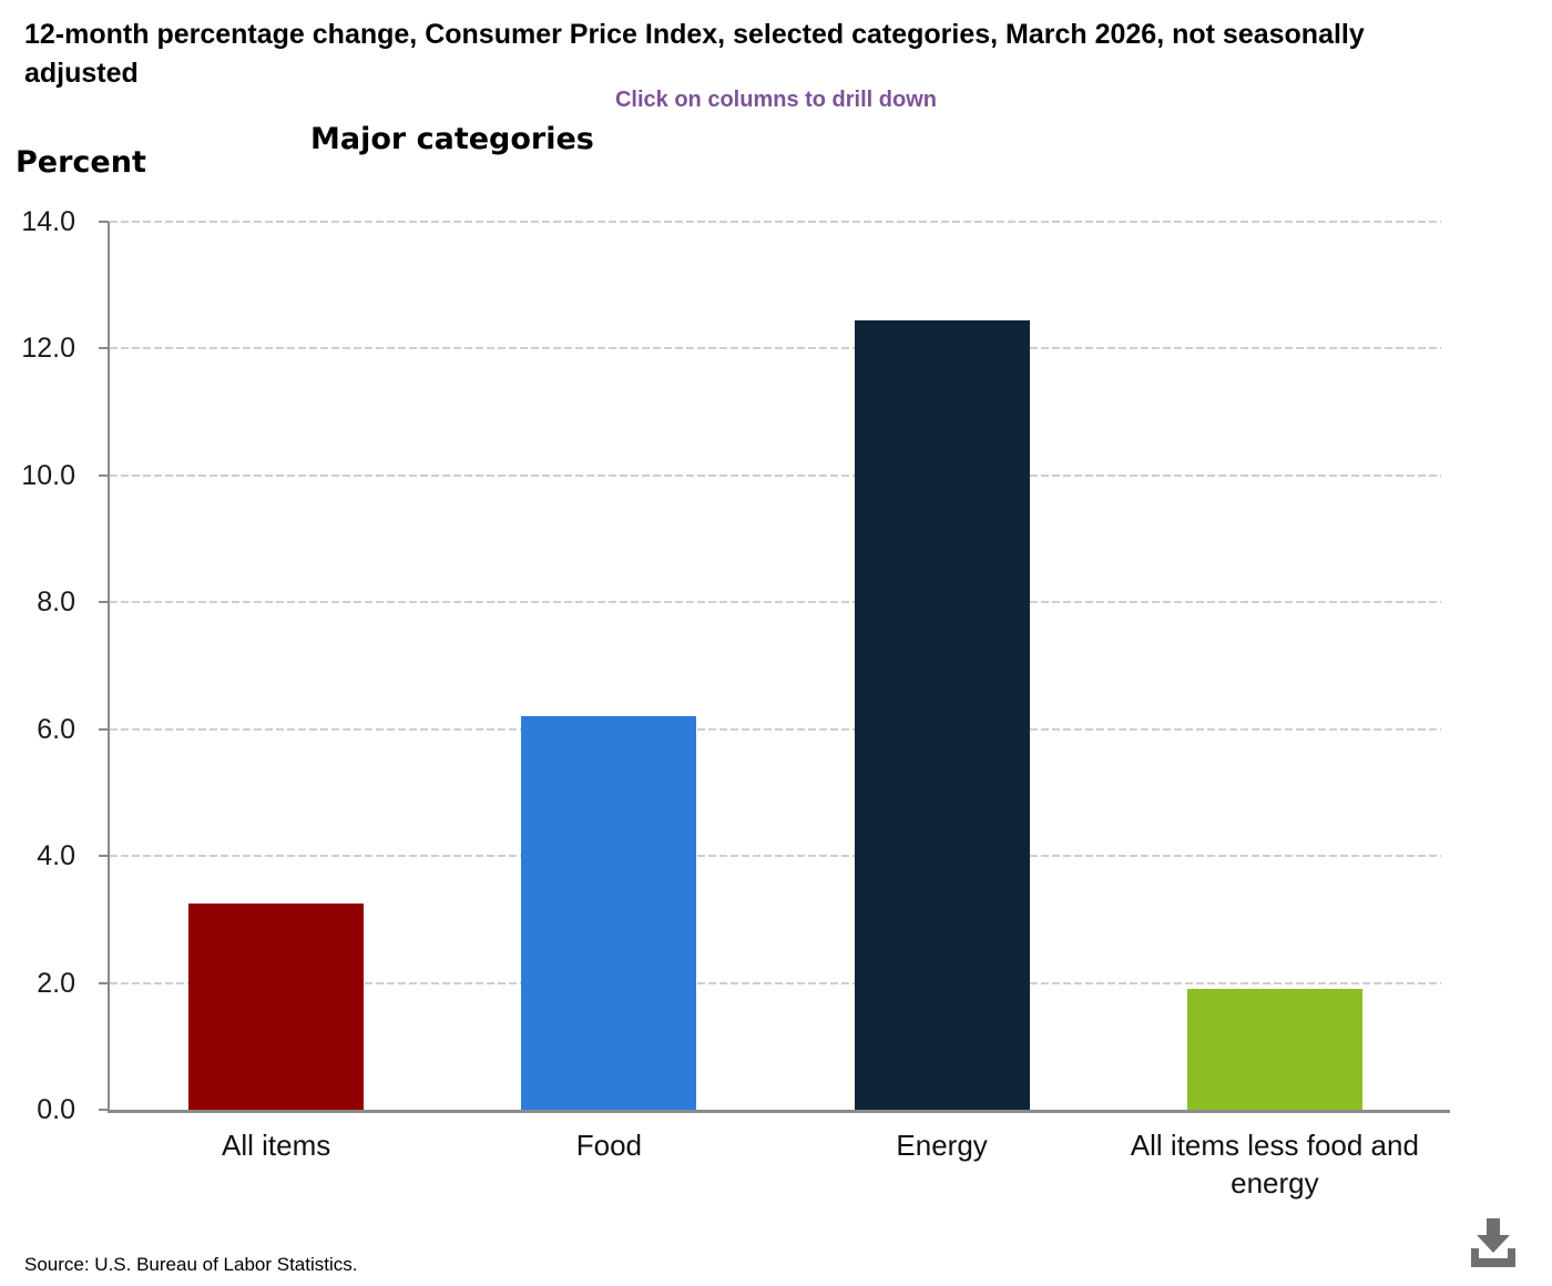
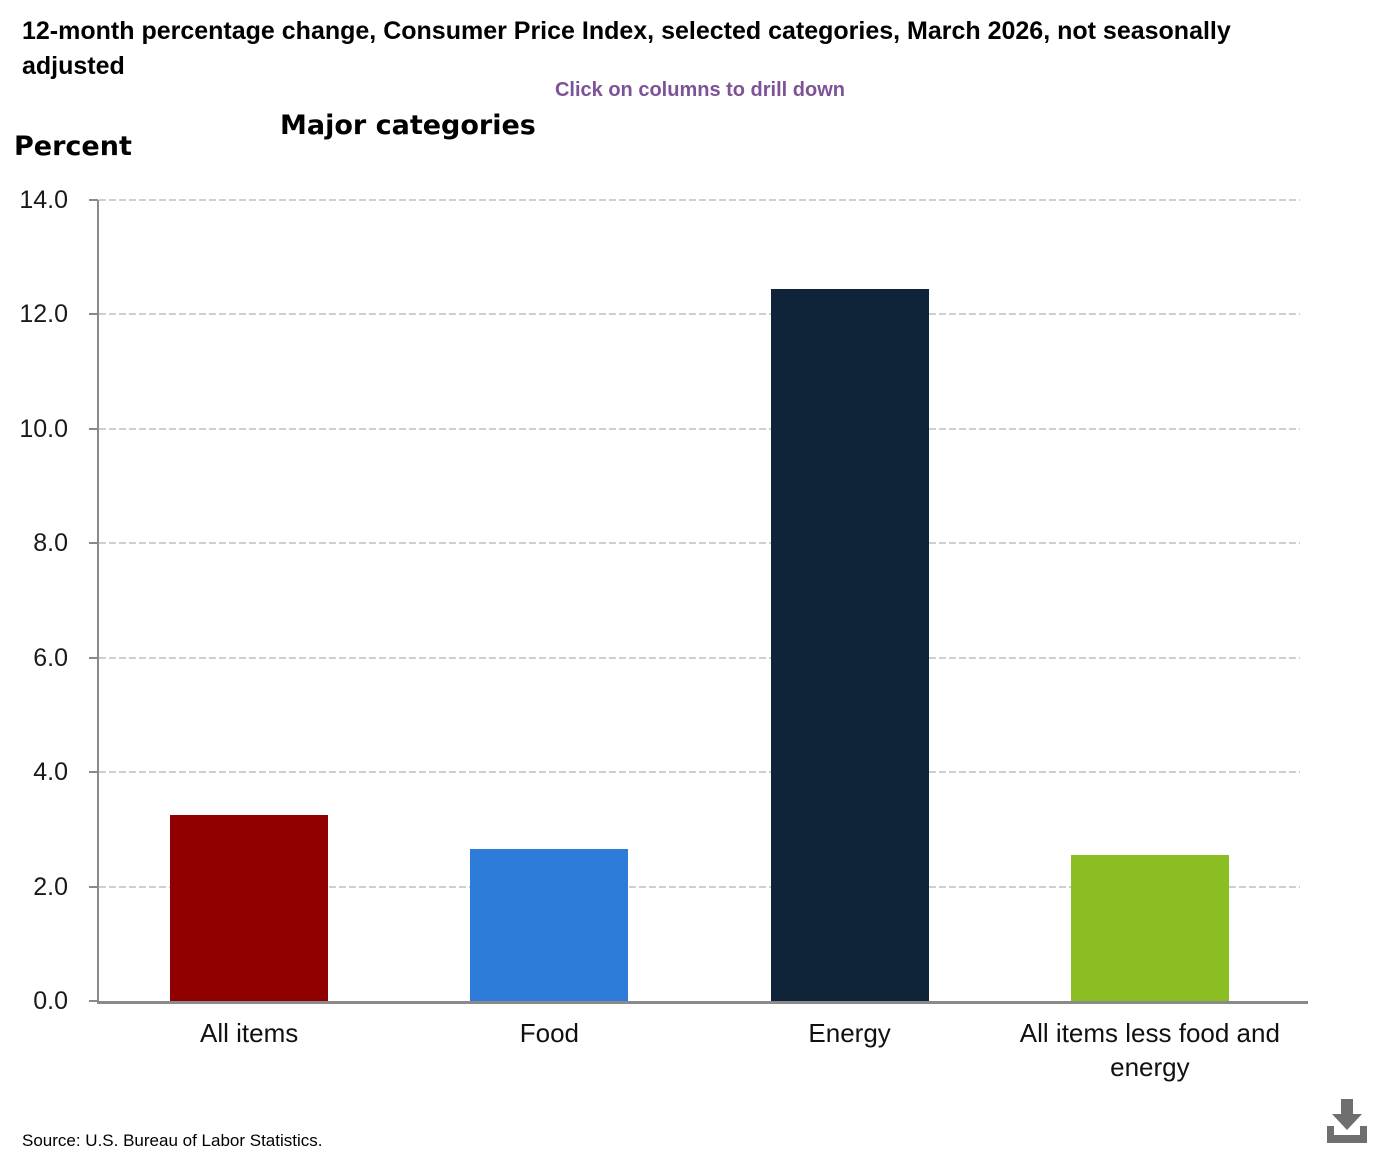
Food: 6.2 -> 2.6
All items less food and energy: 1.9 -> 2.5
